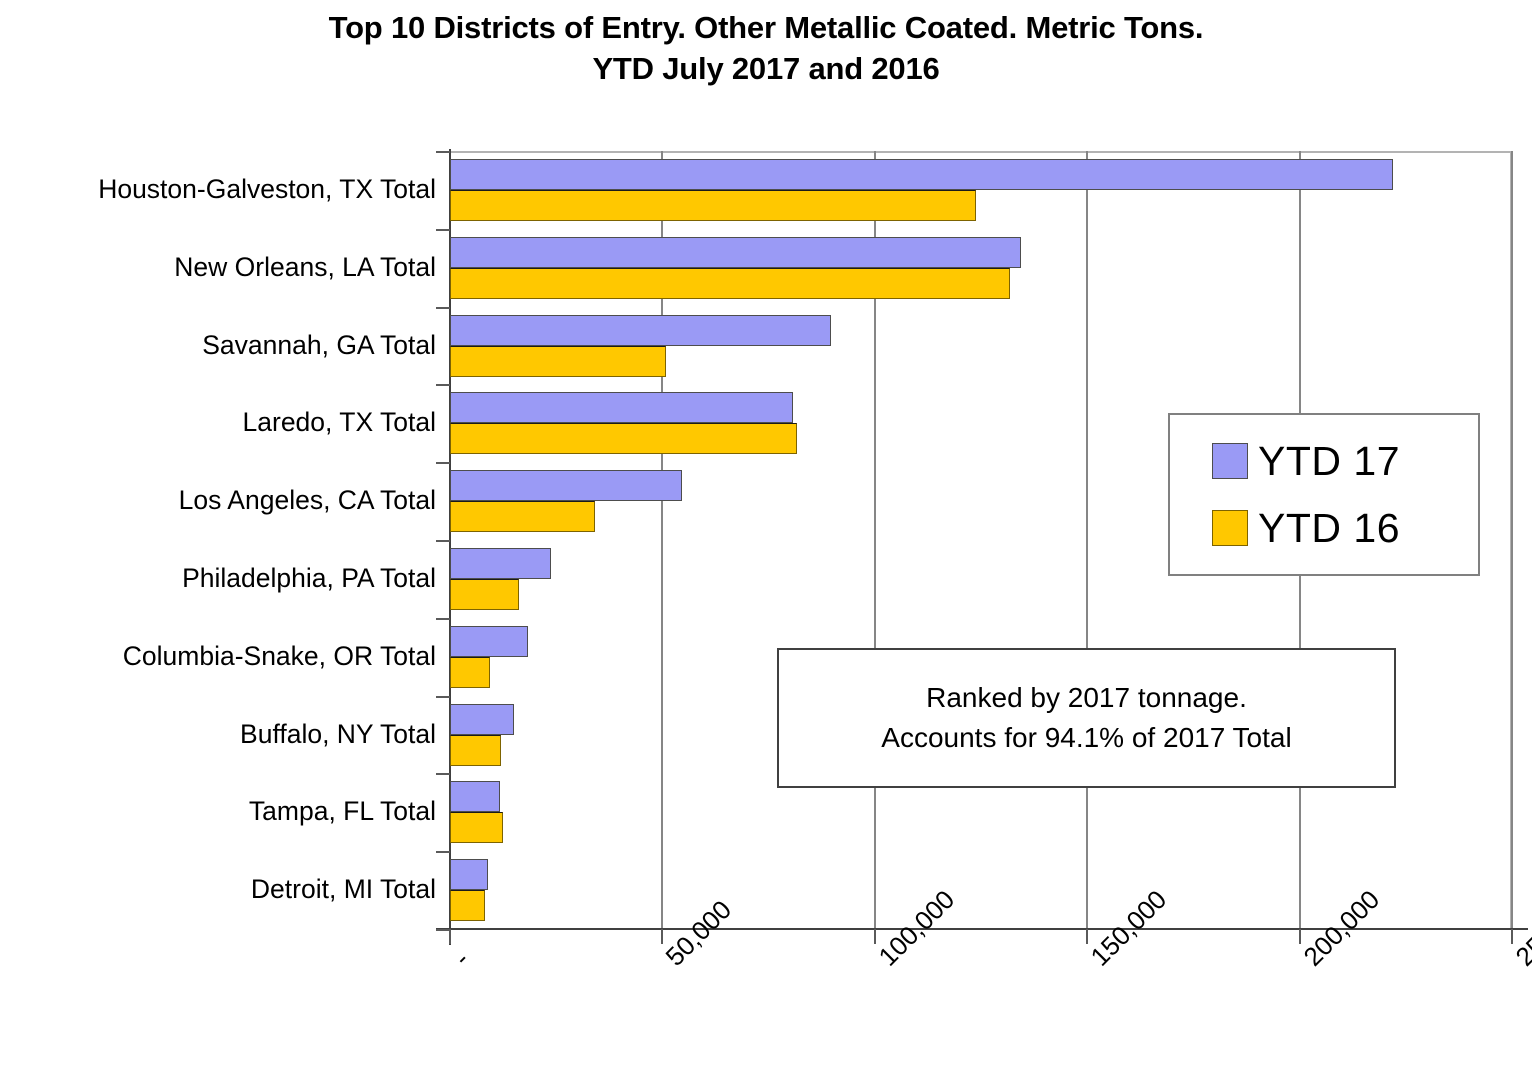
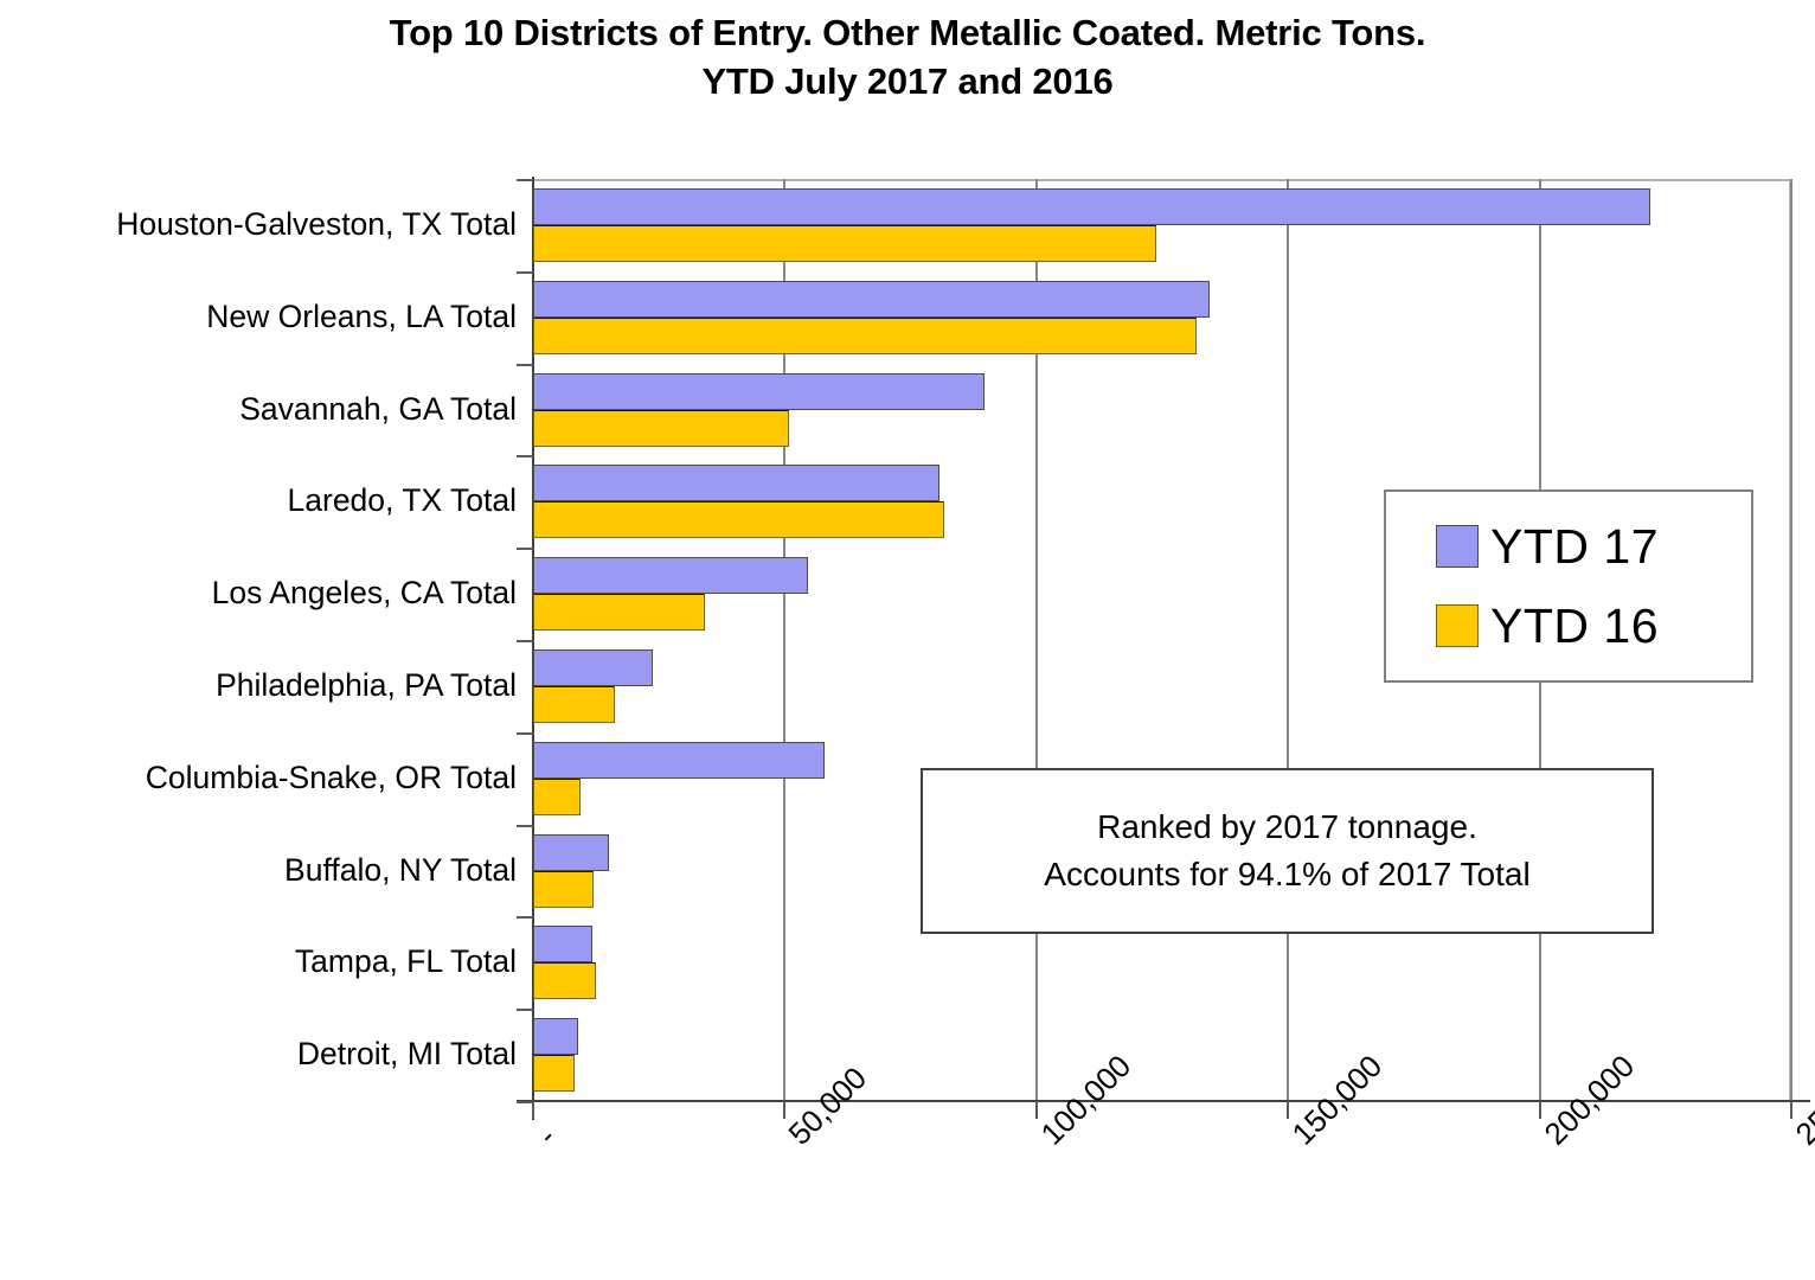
YTD 17/Columbia-Snake, OR Total: 18000 -> 58000
